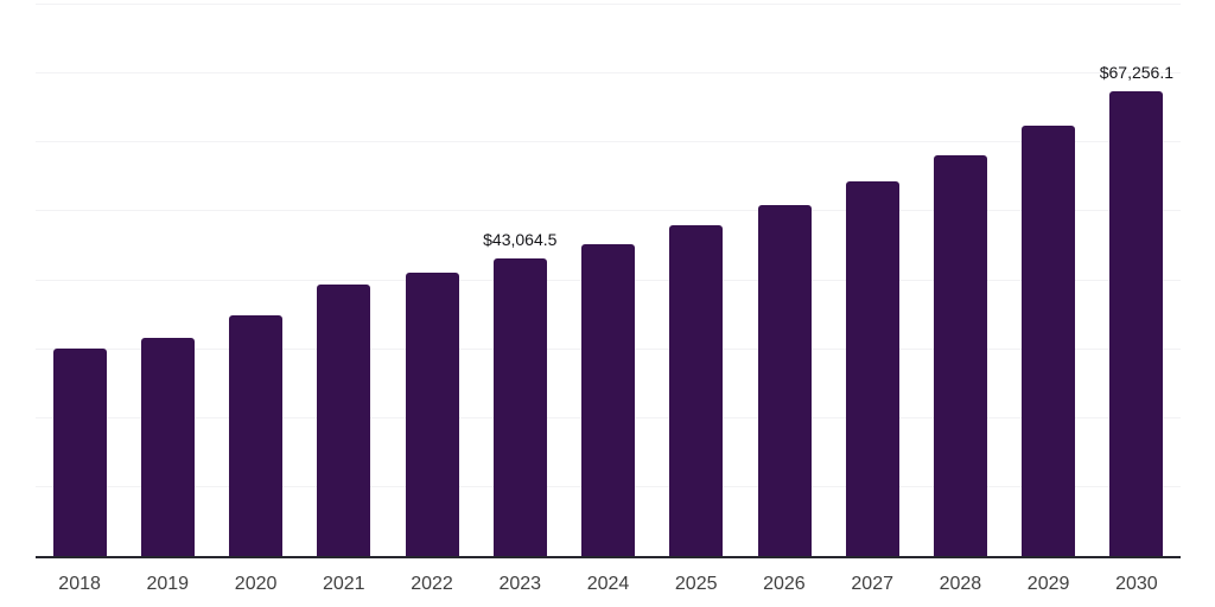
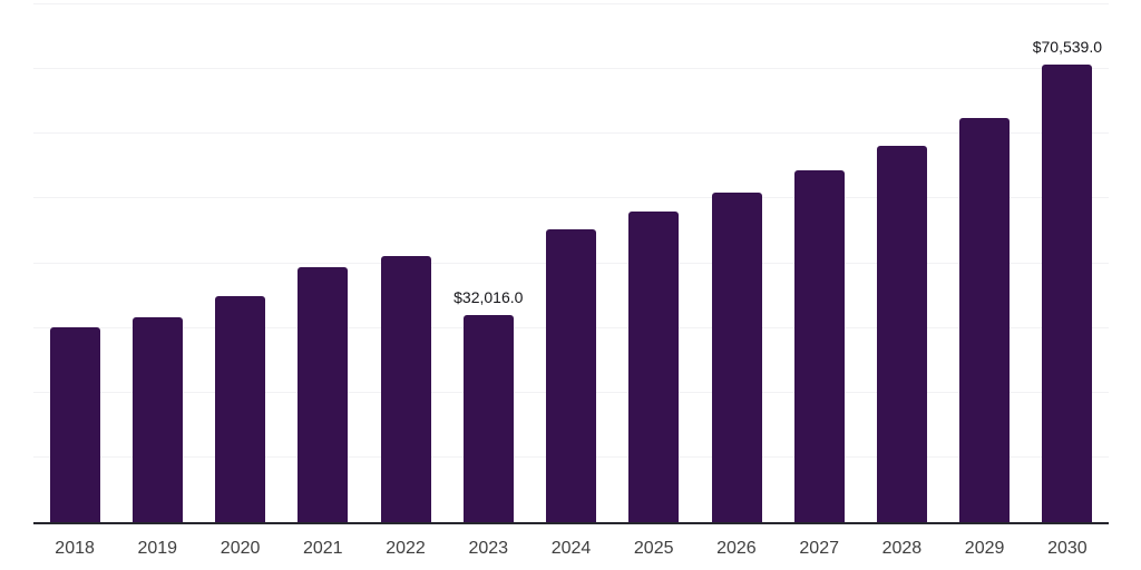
2023: $43,064.5 -> $32,016.0
2030: $67,256.1 -> $70,539.0
